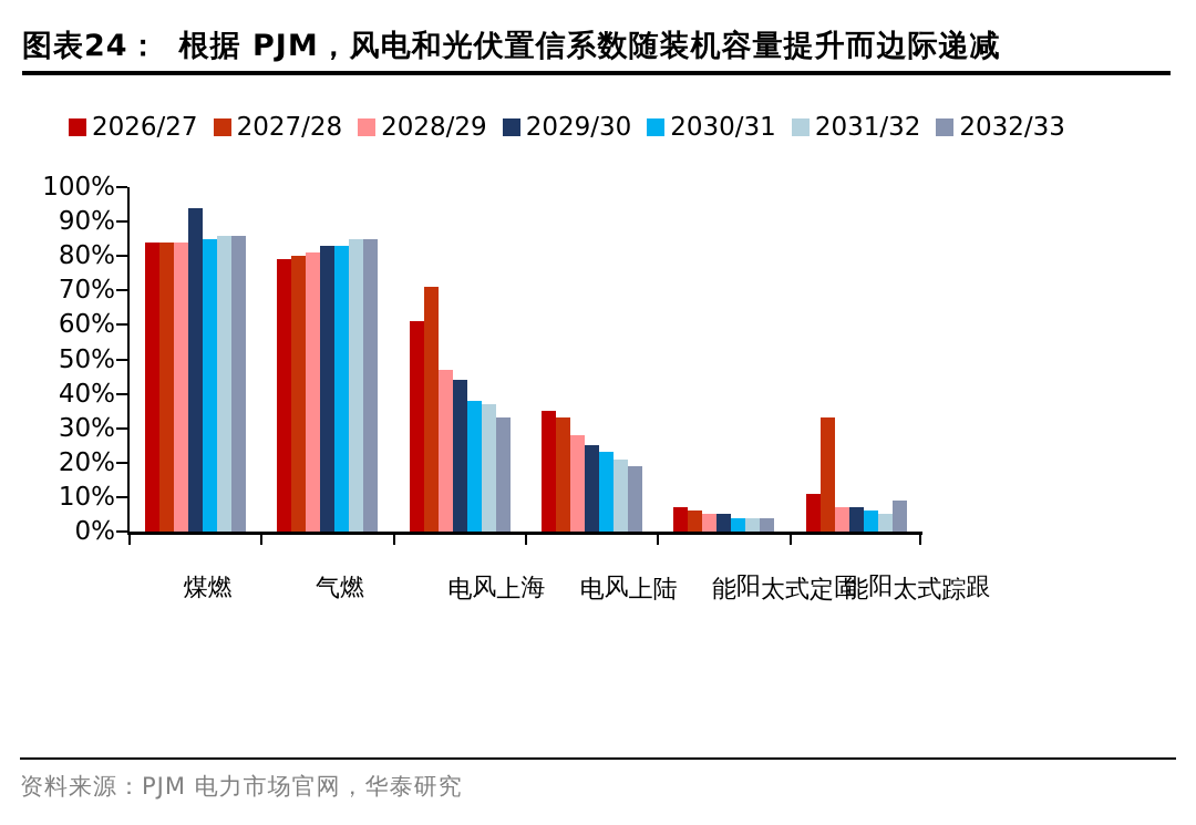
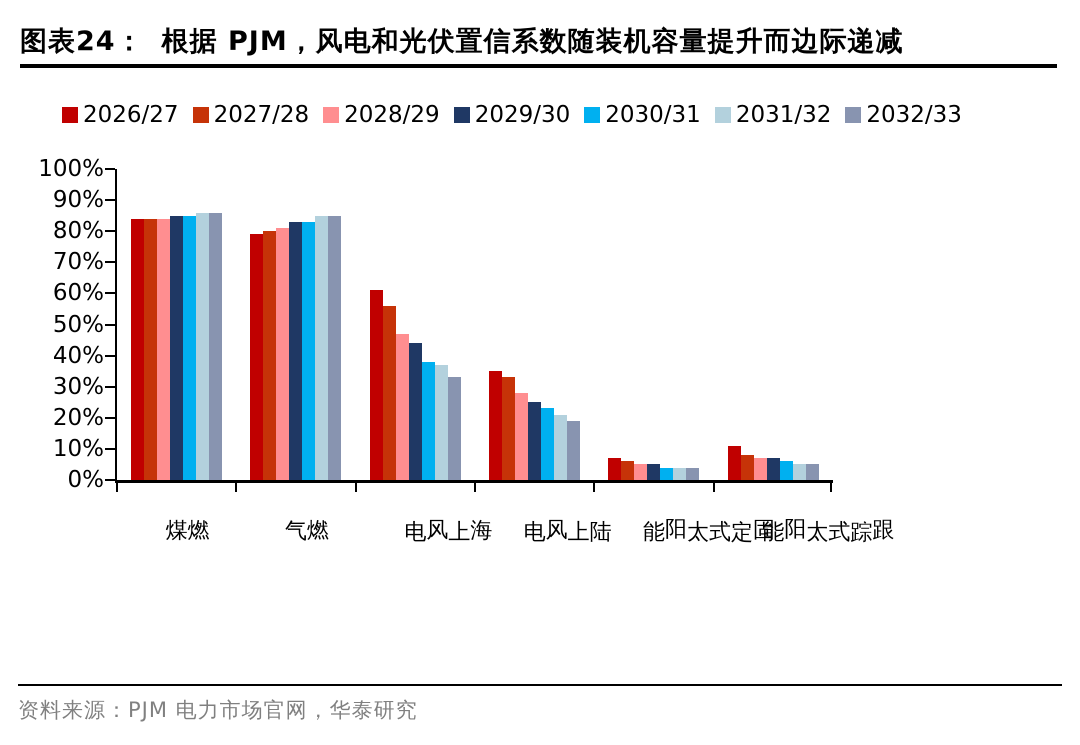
2029/30/燃煤: 94% -> 85%
2027/28/海上风电: 71% -> 56%
2027/28/跟踪式太阳能: 33% -> 8%
2032/33/跟踪式太阳能: 9% -> 5%
